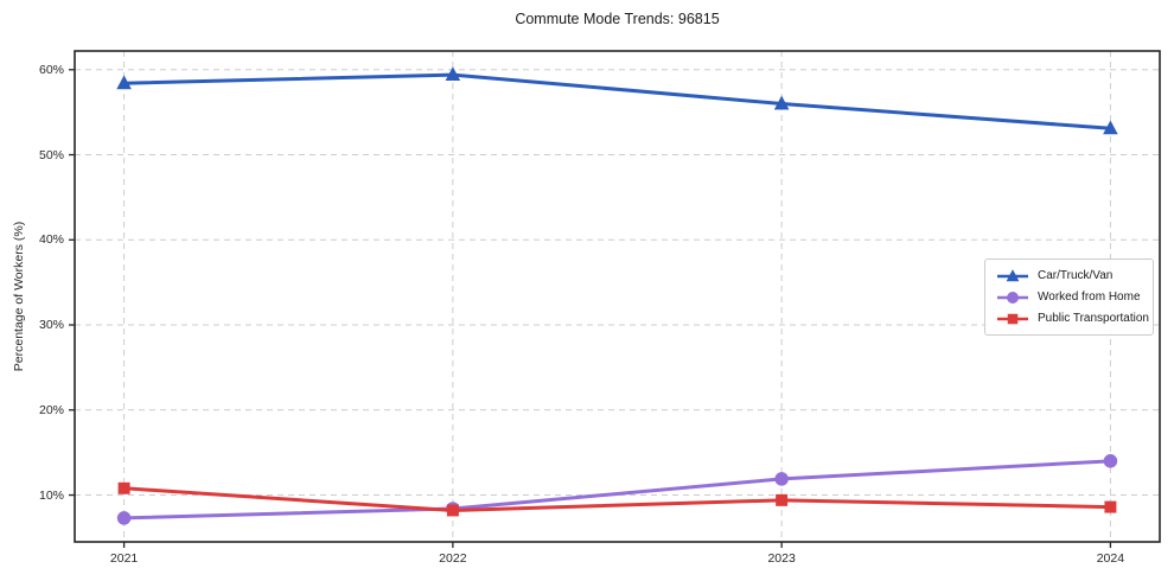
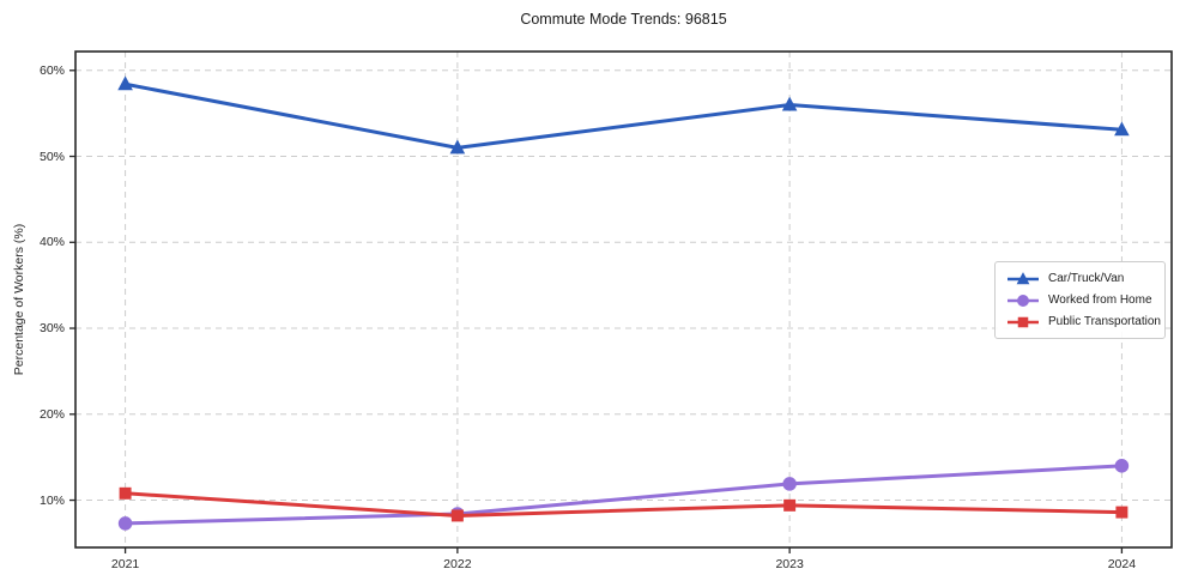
Car/Truck/Van/2022: 59% -> 51%
